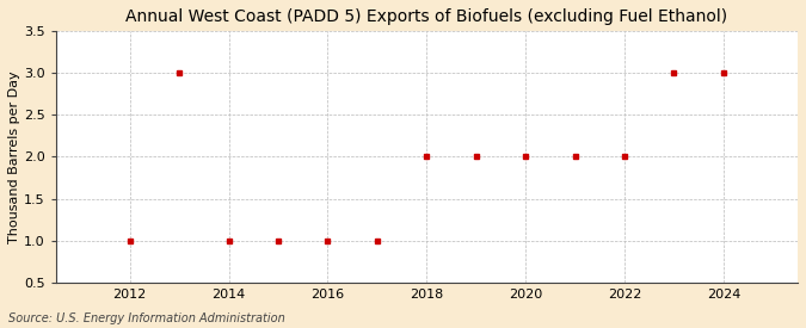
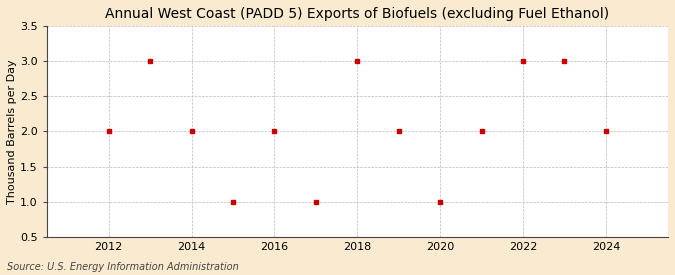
2012: 1 -> 2
2014: 1 -> 2
2016: 1 -> 2
2018: 2 -> 3
2020: 2 -> 1
2022: 2 -> 3
2024: 3 -> 2
